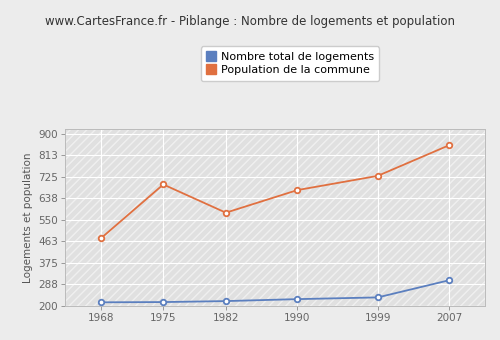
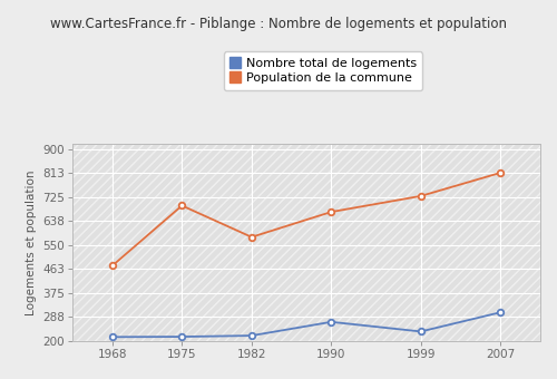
Nombre total de logements/1990: 228 -> 270
Population de la commune/2007: 855 -> 815
